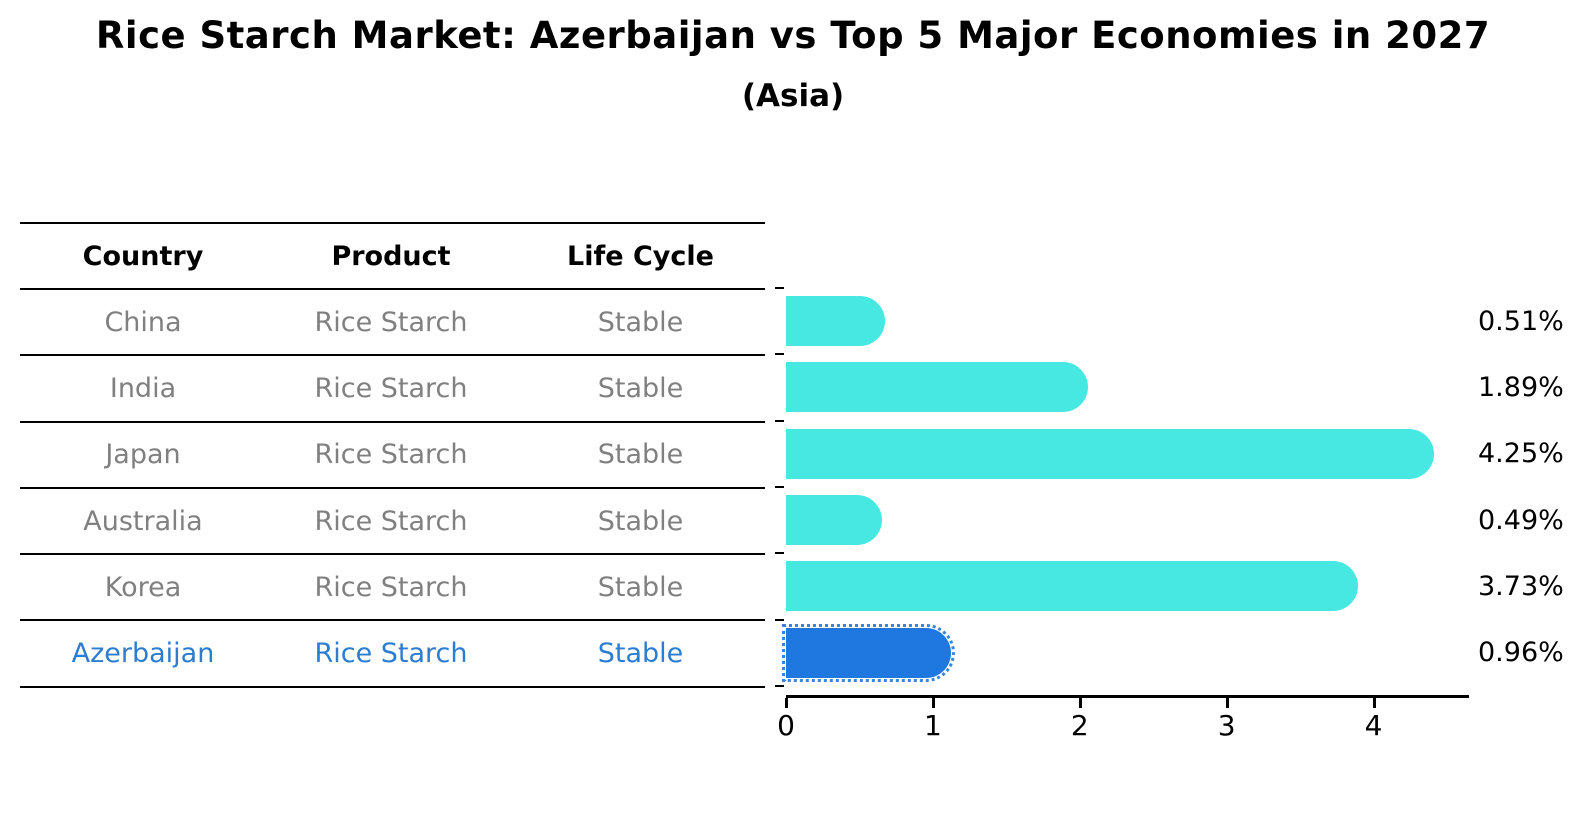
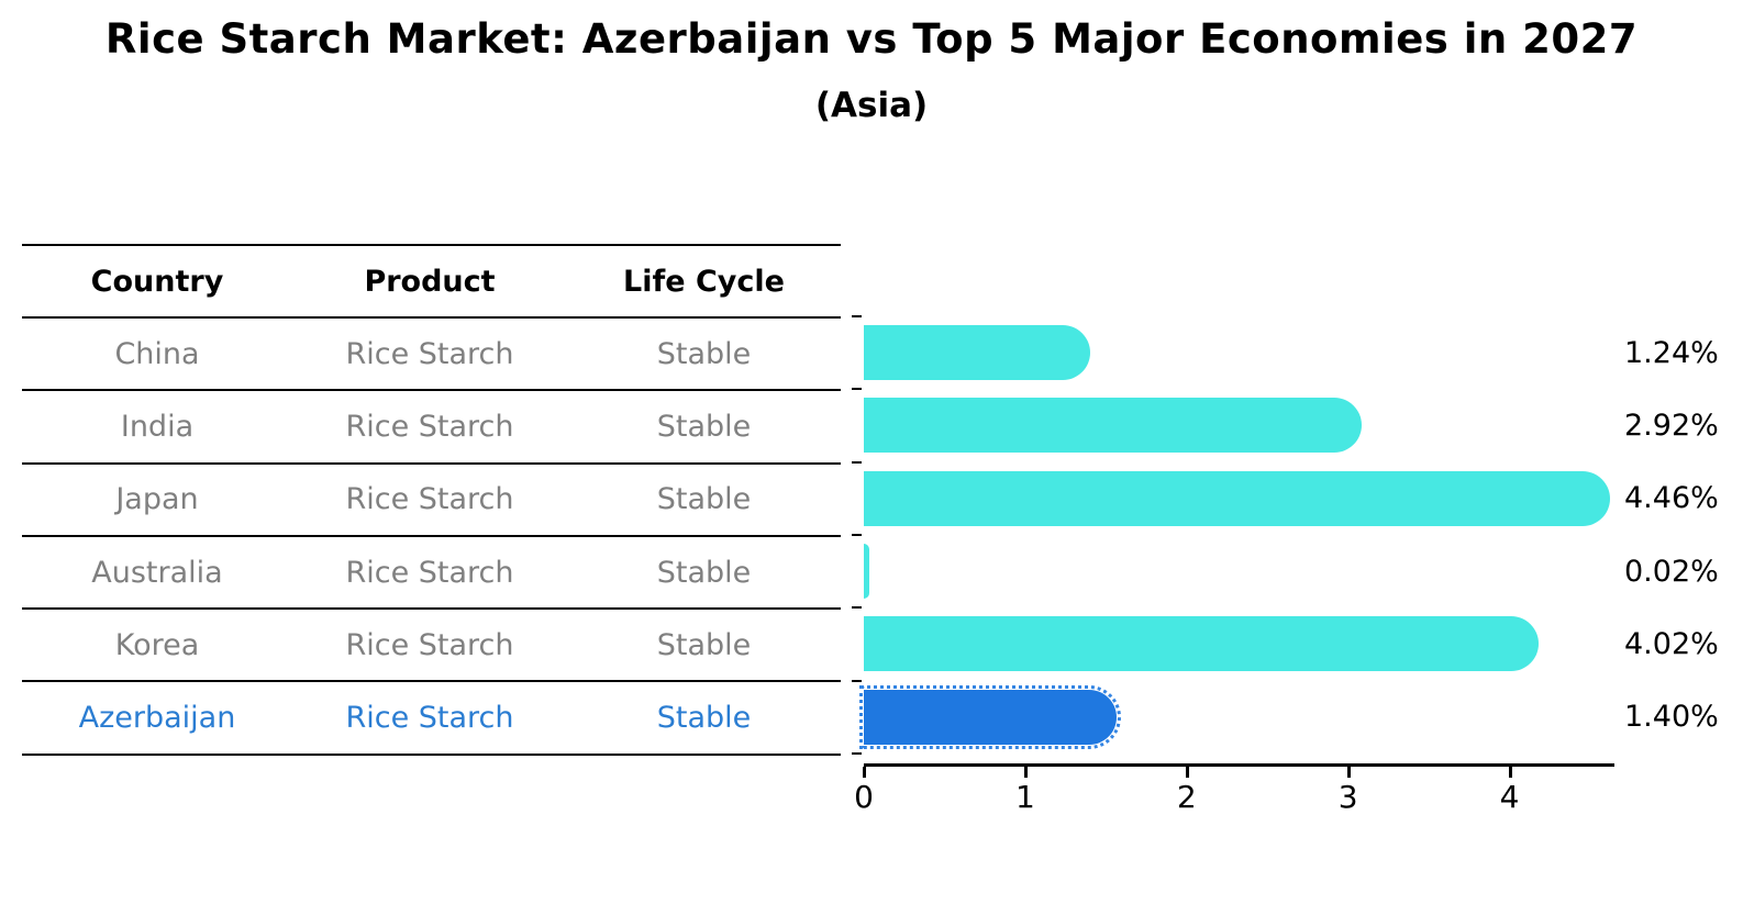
China: 0.51% -> 1.24%
India: 1.89% -> 2.92%
Japan: 4.25% -> 4.46%
Australia: 0.49% -> 0.02%
Korea: 3.73% -> 4.02%
Azerbaijan: 0.96% -> 1.40%
